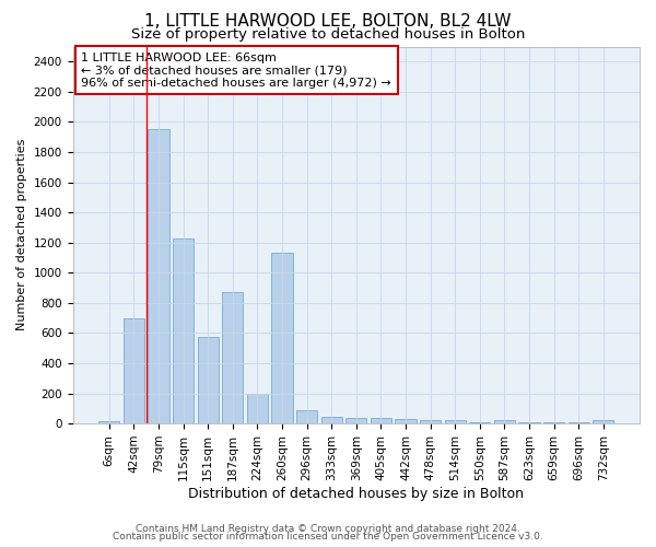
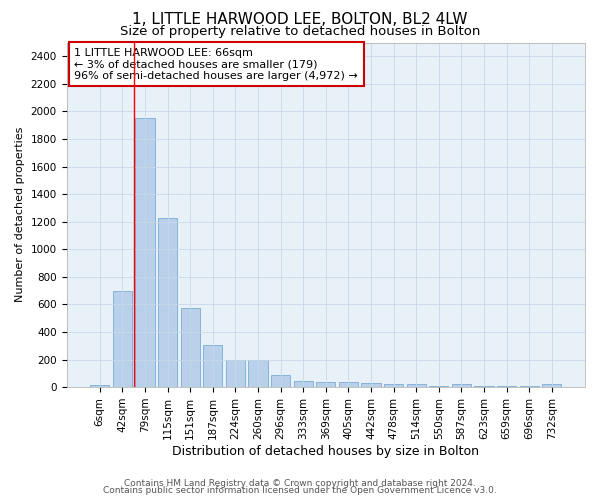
187sqm: 870 -> 300
260sqm: 1130 -> 200
